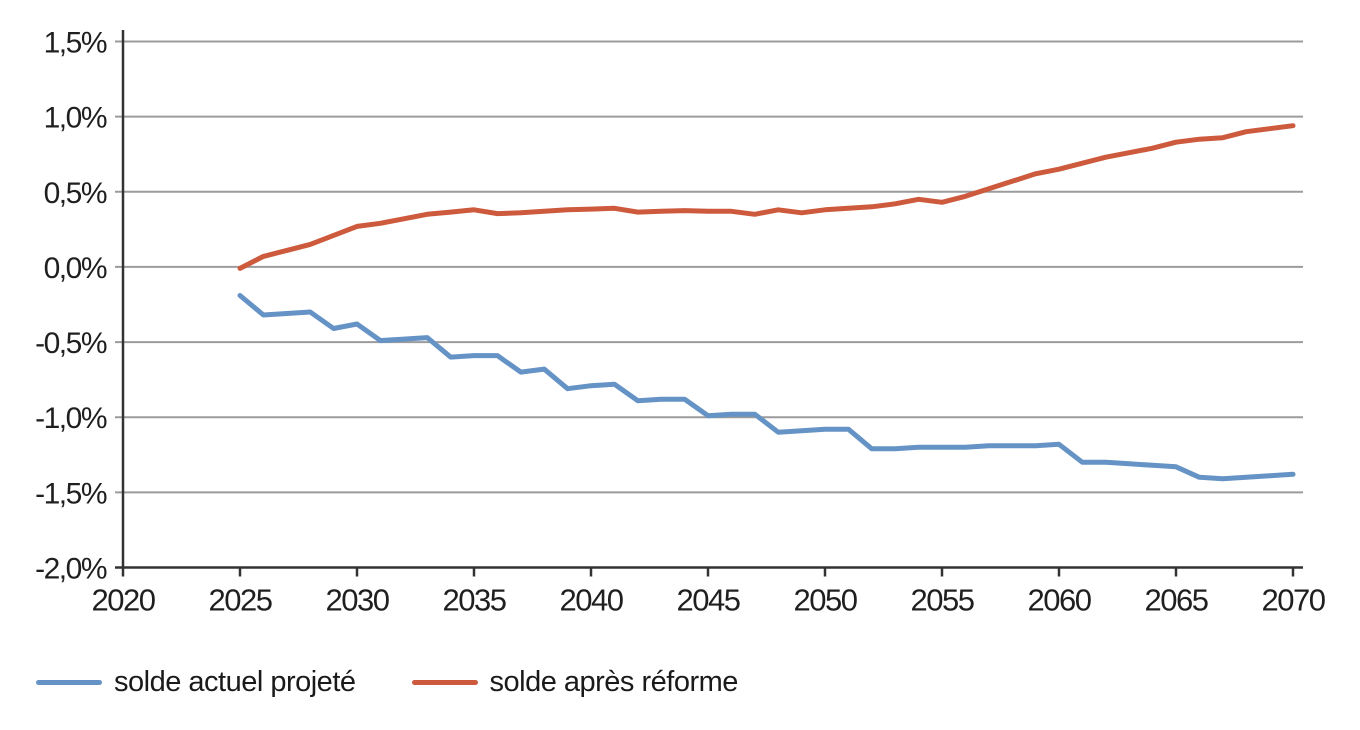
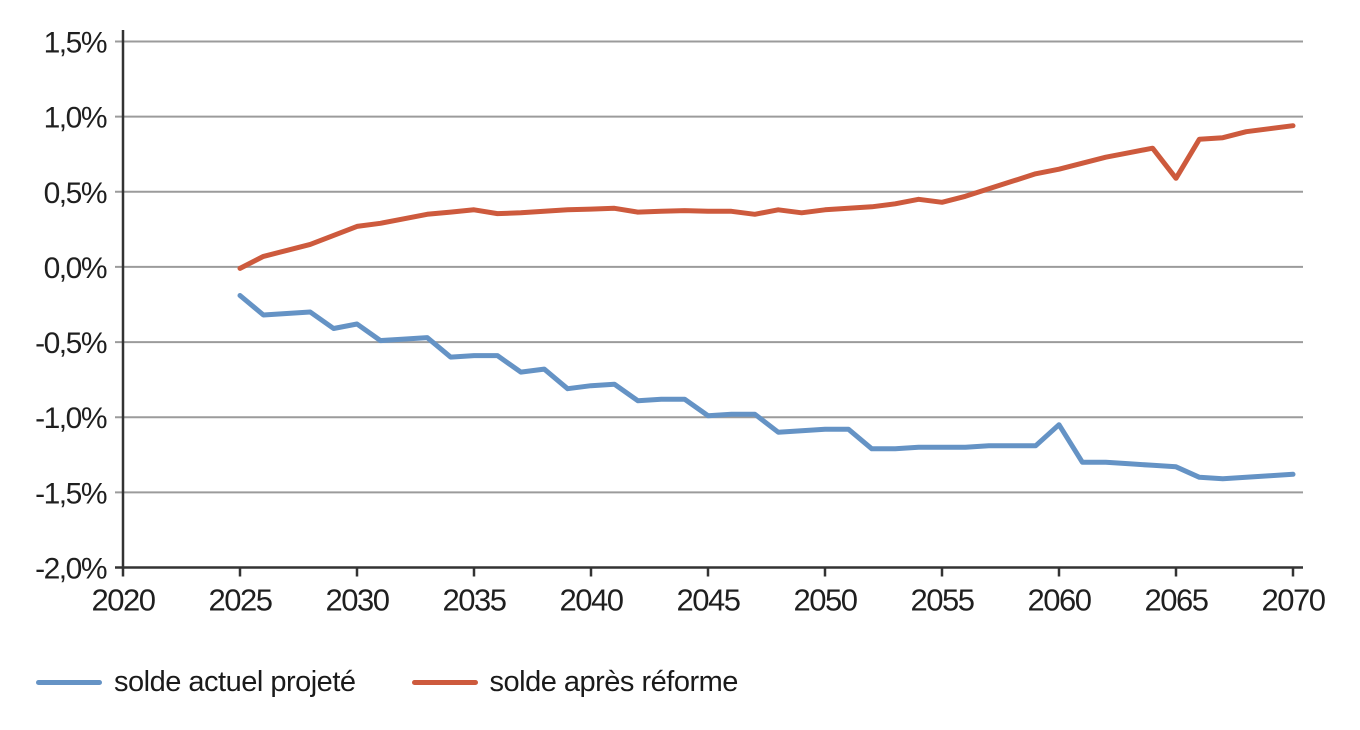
solde actuel projeté/2060: -1,18% -> -1,05%
solde après réforme/2065: 0,83% -> 0,59%
